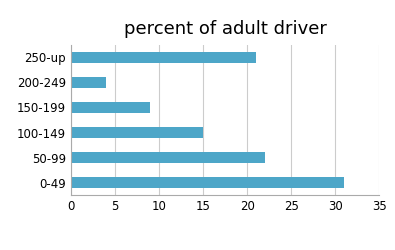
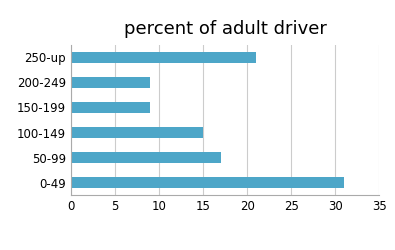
200-249: 4 -> 9
50-99: 22 -> 17
